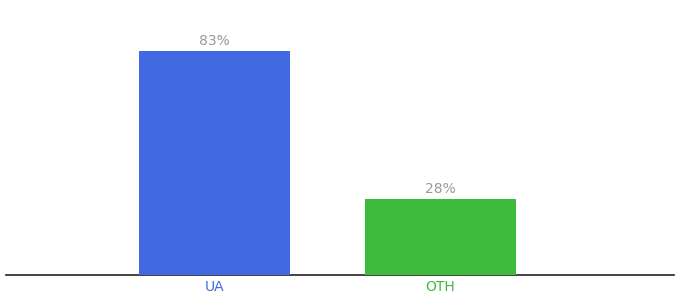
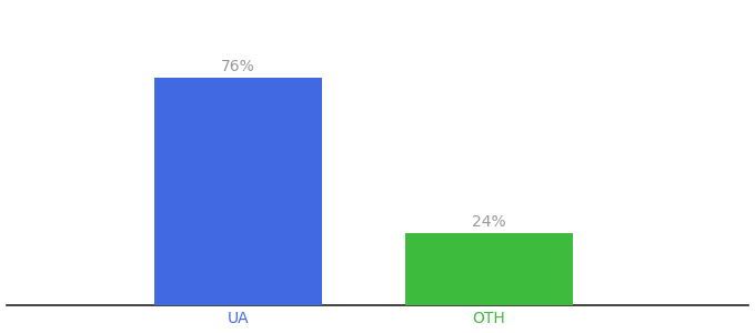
UA: 83% -> 76%
OTH: 28% -> 24%
